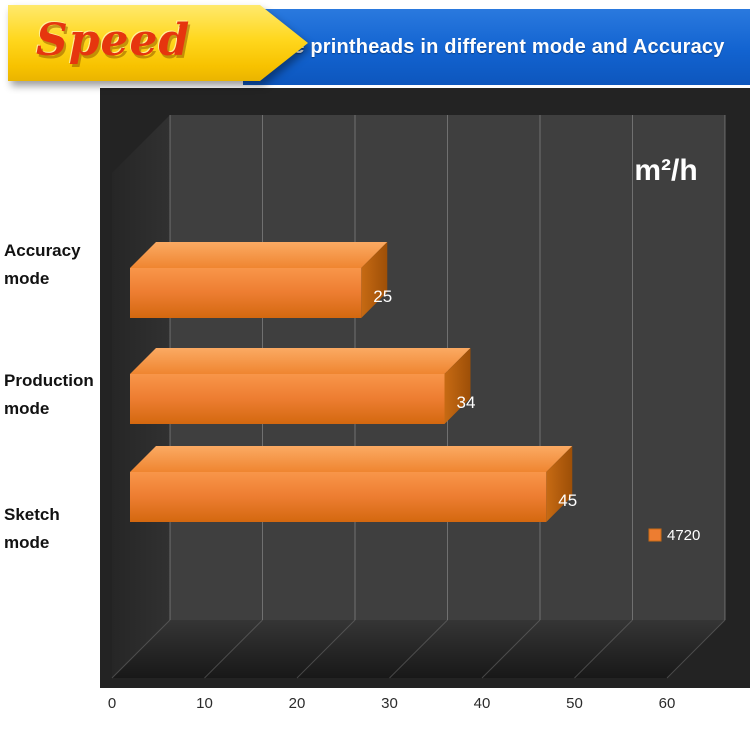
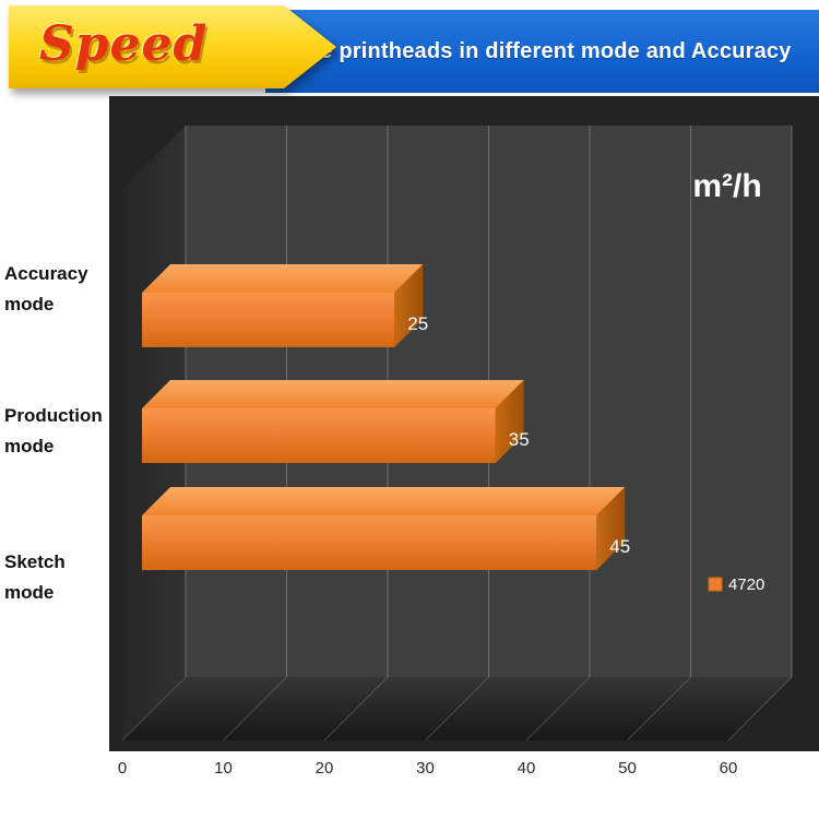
Production mode: 34 -> 35
